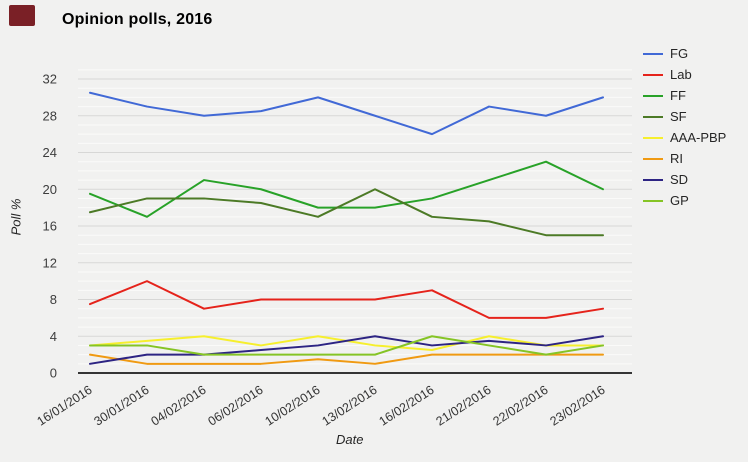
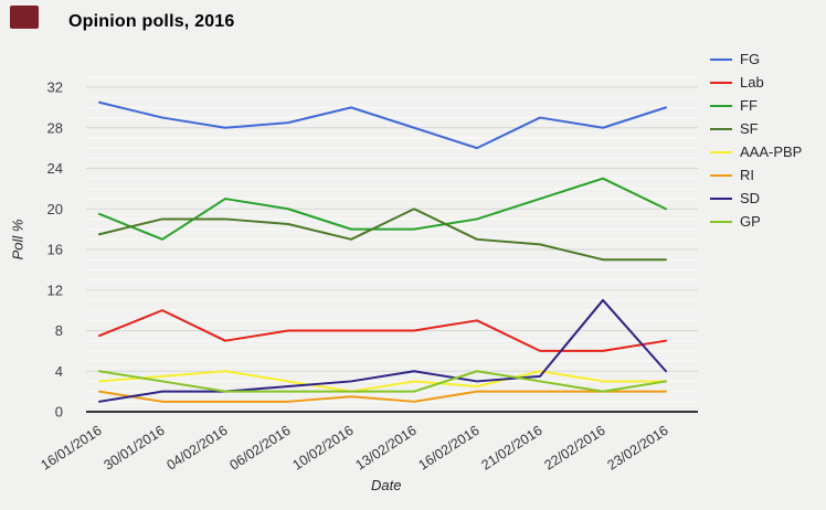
GP/16/01/2016: 3 -> 4
AAA-PBP/10/02/2016: 4 -> 2
SD/22/02/2016: 3 -> 11
